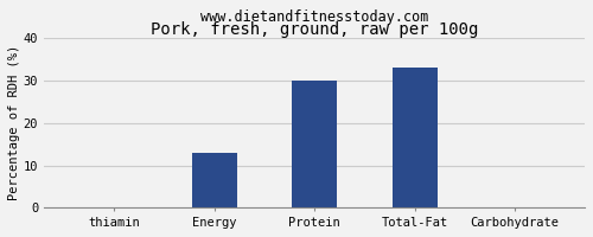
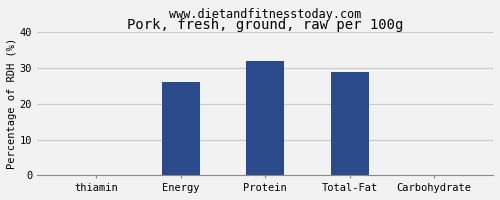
Energy: 13 -> 26
Protein: 30 -> 32
Total-Fat: 33 -> 29
